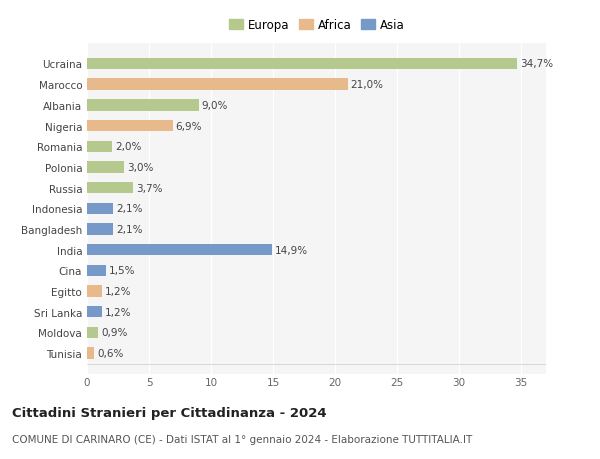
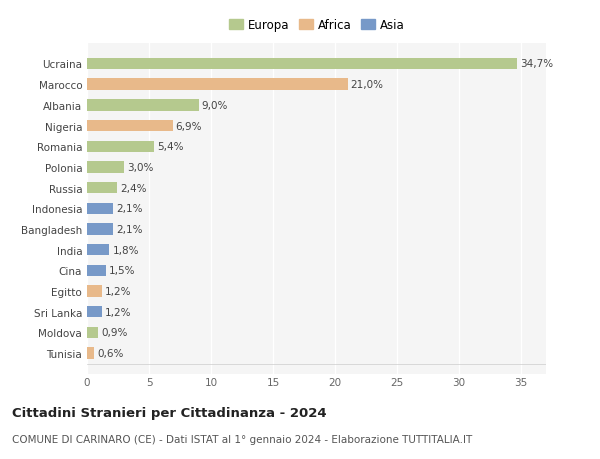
Romania: 2,0% -> 5,4%
Russia: 3,7% -> 2,4%
India: 14,9% -> 1,8%
